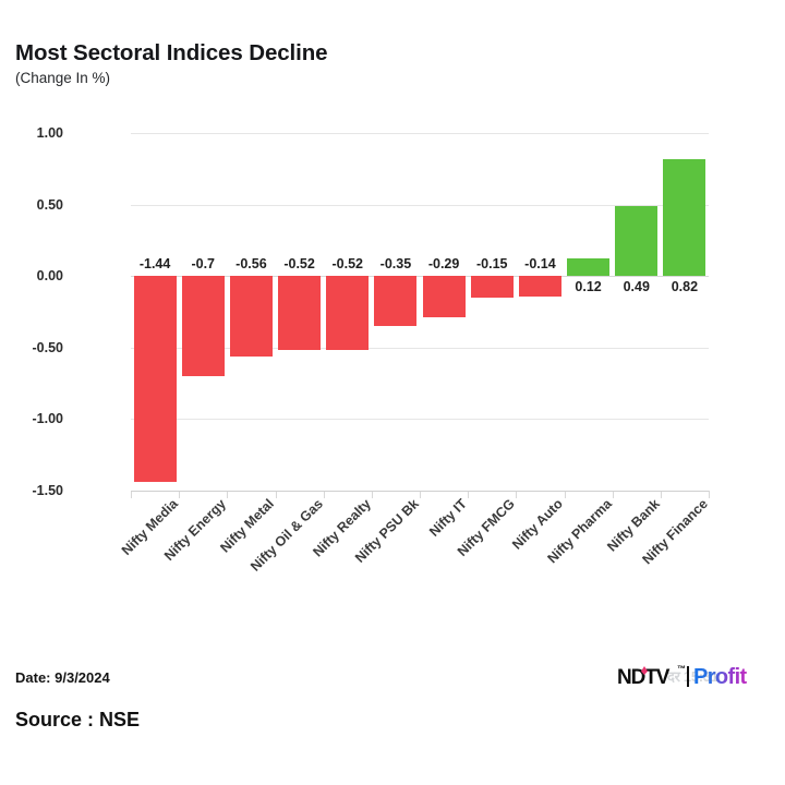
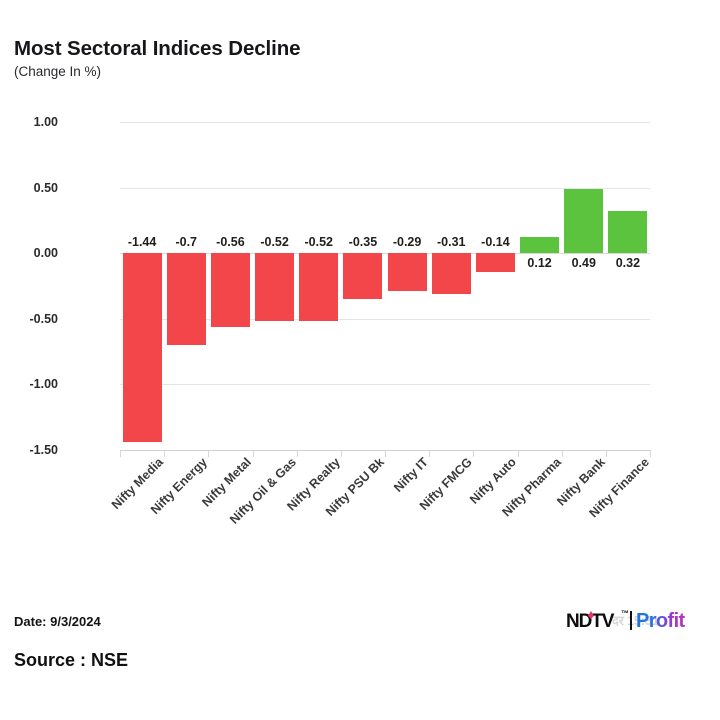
Nifty FMCG: -0.15 -> -0.31
Nifty Finance: 0.82 -> 0.32
